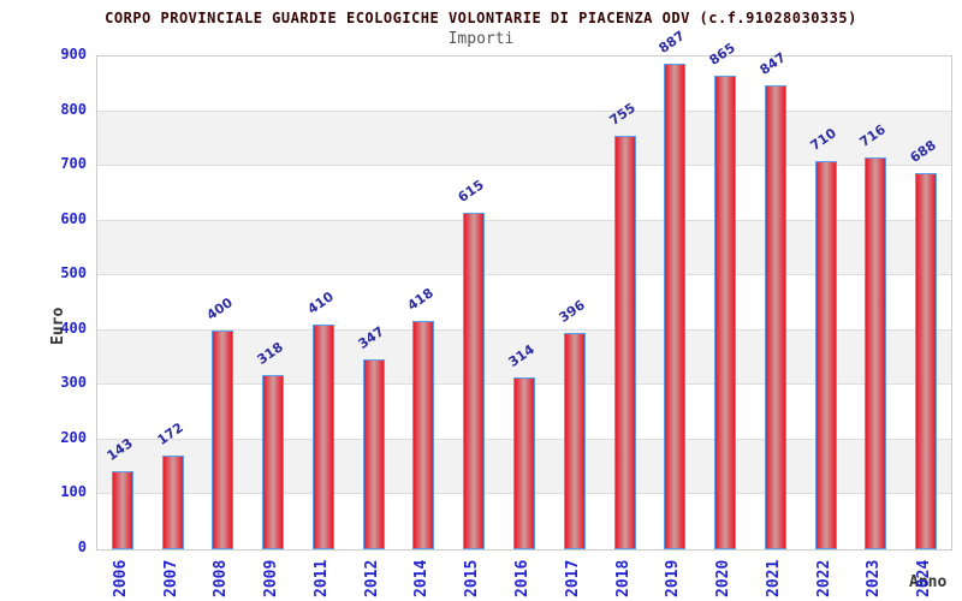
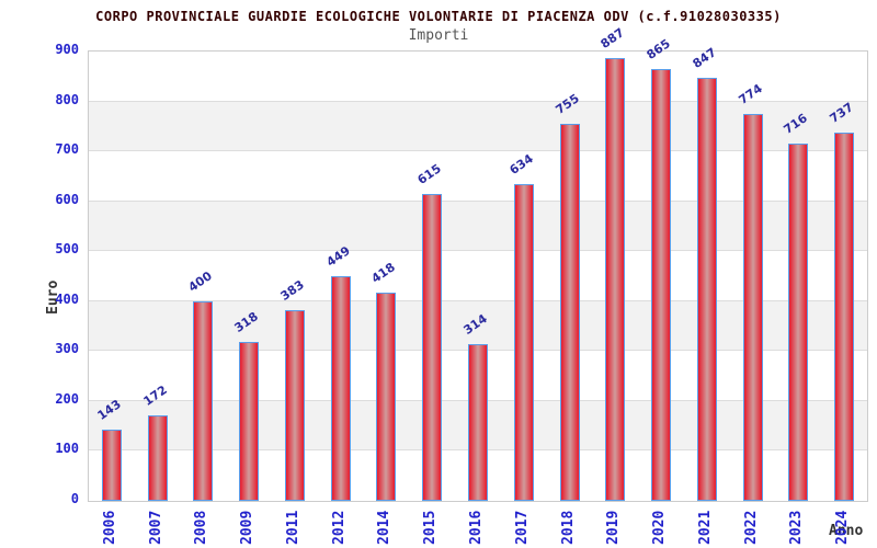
2011: 410 -> 383
2012: 347 -> 449
2017: 396 -> 634
2022: 710 -> 774
2024: 688 -> 737
